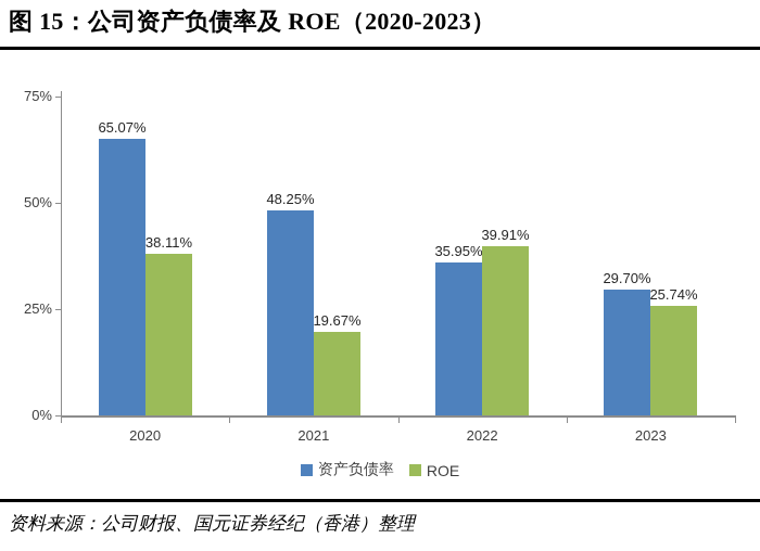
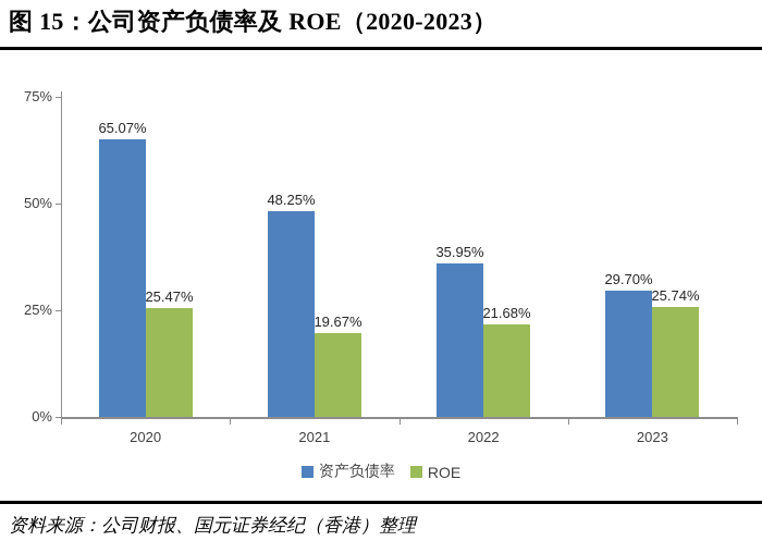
ROE/2020: 38.11% -> 25.47%
ROE/2022: 39.91% -> 21.68%
